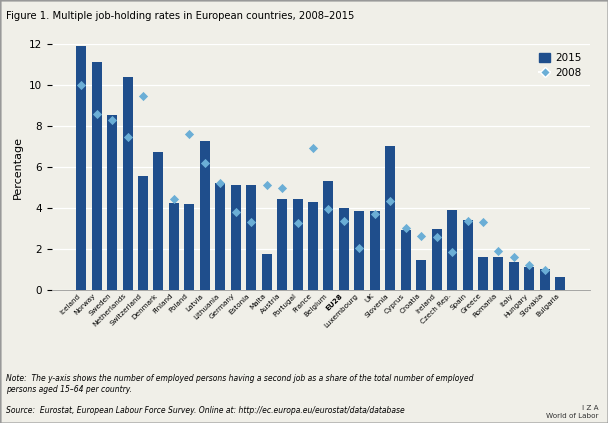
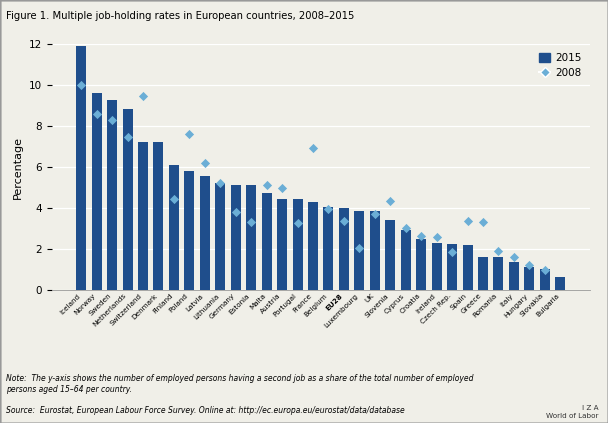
2015/Norway: 11.15 -> 9.60
2015/Sweden: 8.55 -> 9.30
2015/Netherlands: 10.40 -> 8.85
2015/Switzerland: 5.55 -> 7.25
2015/Denmark: 6.75 -> 7.25
2015/Finland: 4.25 -> 6.10
2015/Poland: 4.20 -> 5.80
2015/Latvia: 7.30 -> 5.55
2015/Malta: 1.75 -> 4.75
2015/Belgium: 5.30 -> 4.05
2015/Slovenia: 7.05 -> 3.40
2015/Croatia: 1.45 -> 2.50
2015/Ireland: 2.95 -> 2.30
2015/Czech Rep.: 3.90 -> 2.25
2015/Spain: 3.40 -> 2.20
